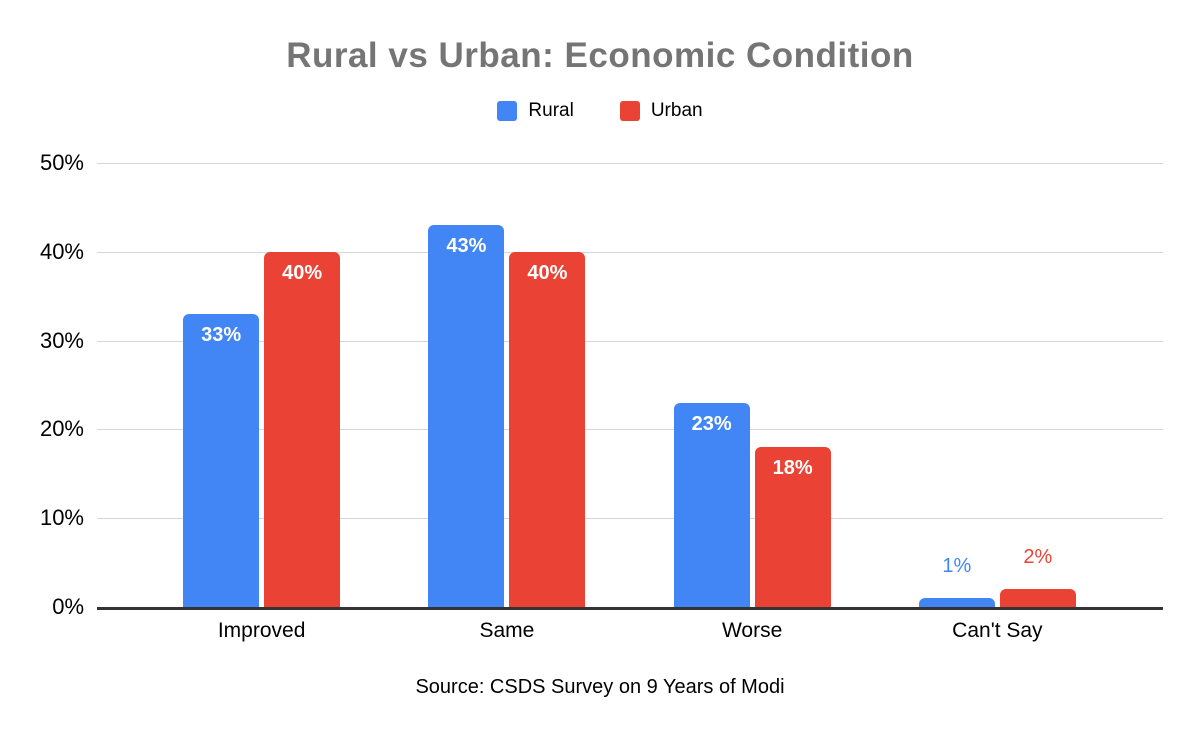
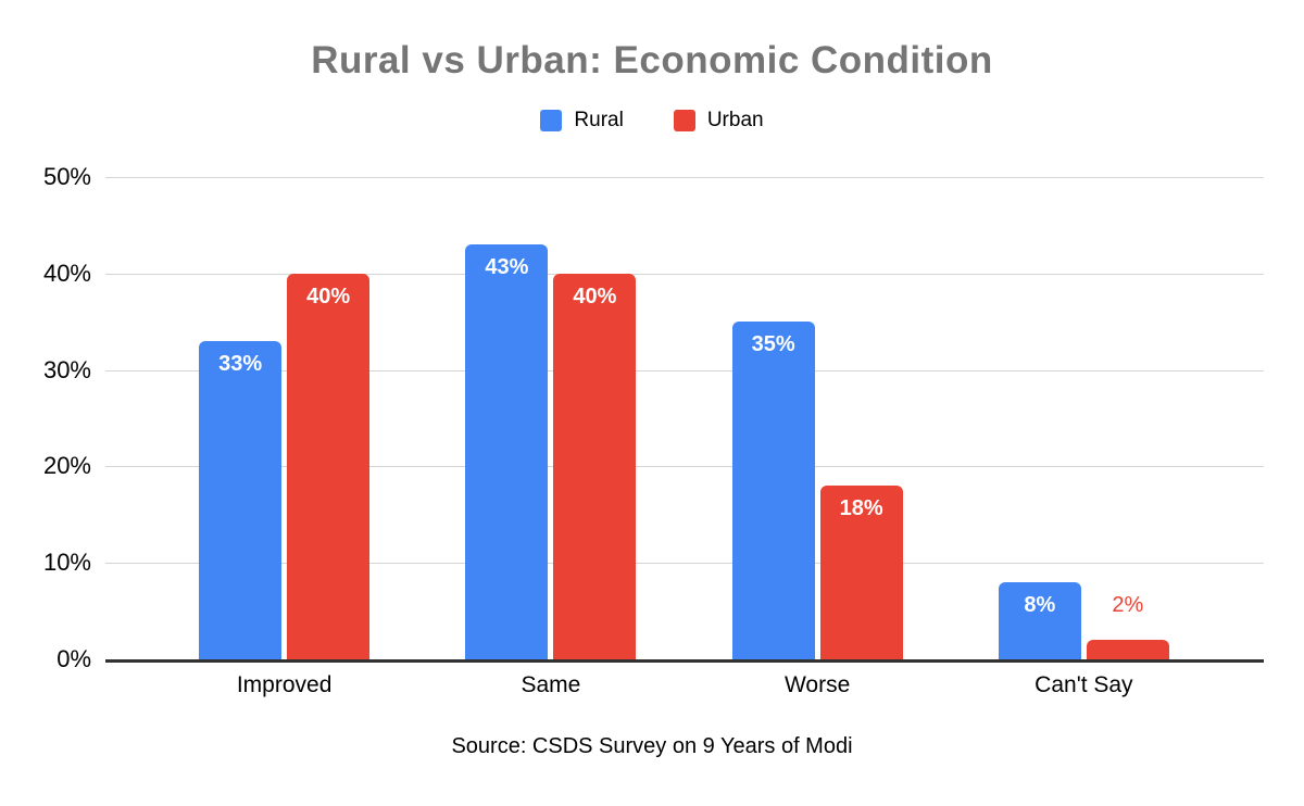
Rural/Worse: 23% -> 35%
Rural/Can't Say: 1% -> 8%
